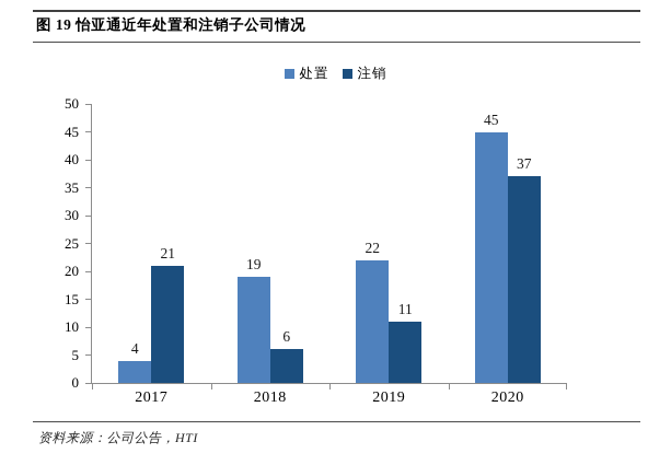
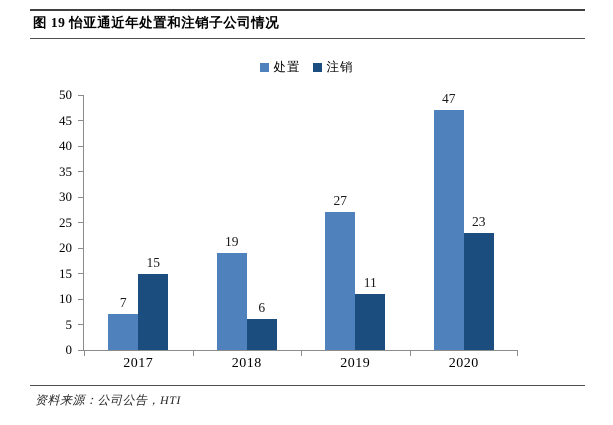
处置/2017: 4 -> 7
注销/2017: 21 -> 15
处置/2019: 22 -> 27
处置/2020: 45 -> 47
注销/2020: 37 -> 23
